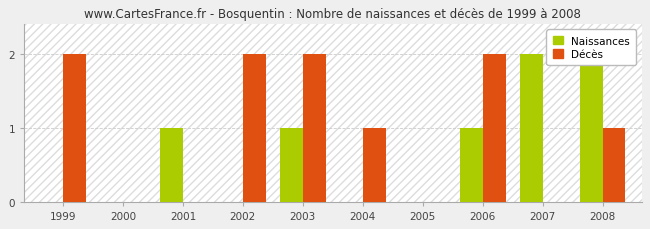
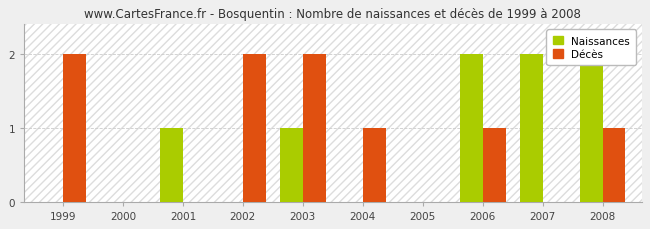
Naissances/2006: 1 -> 2
Décès/2006: 2 -> 1
